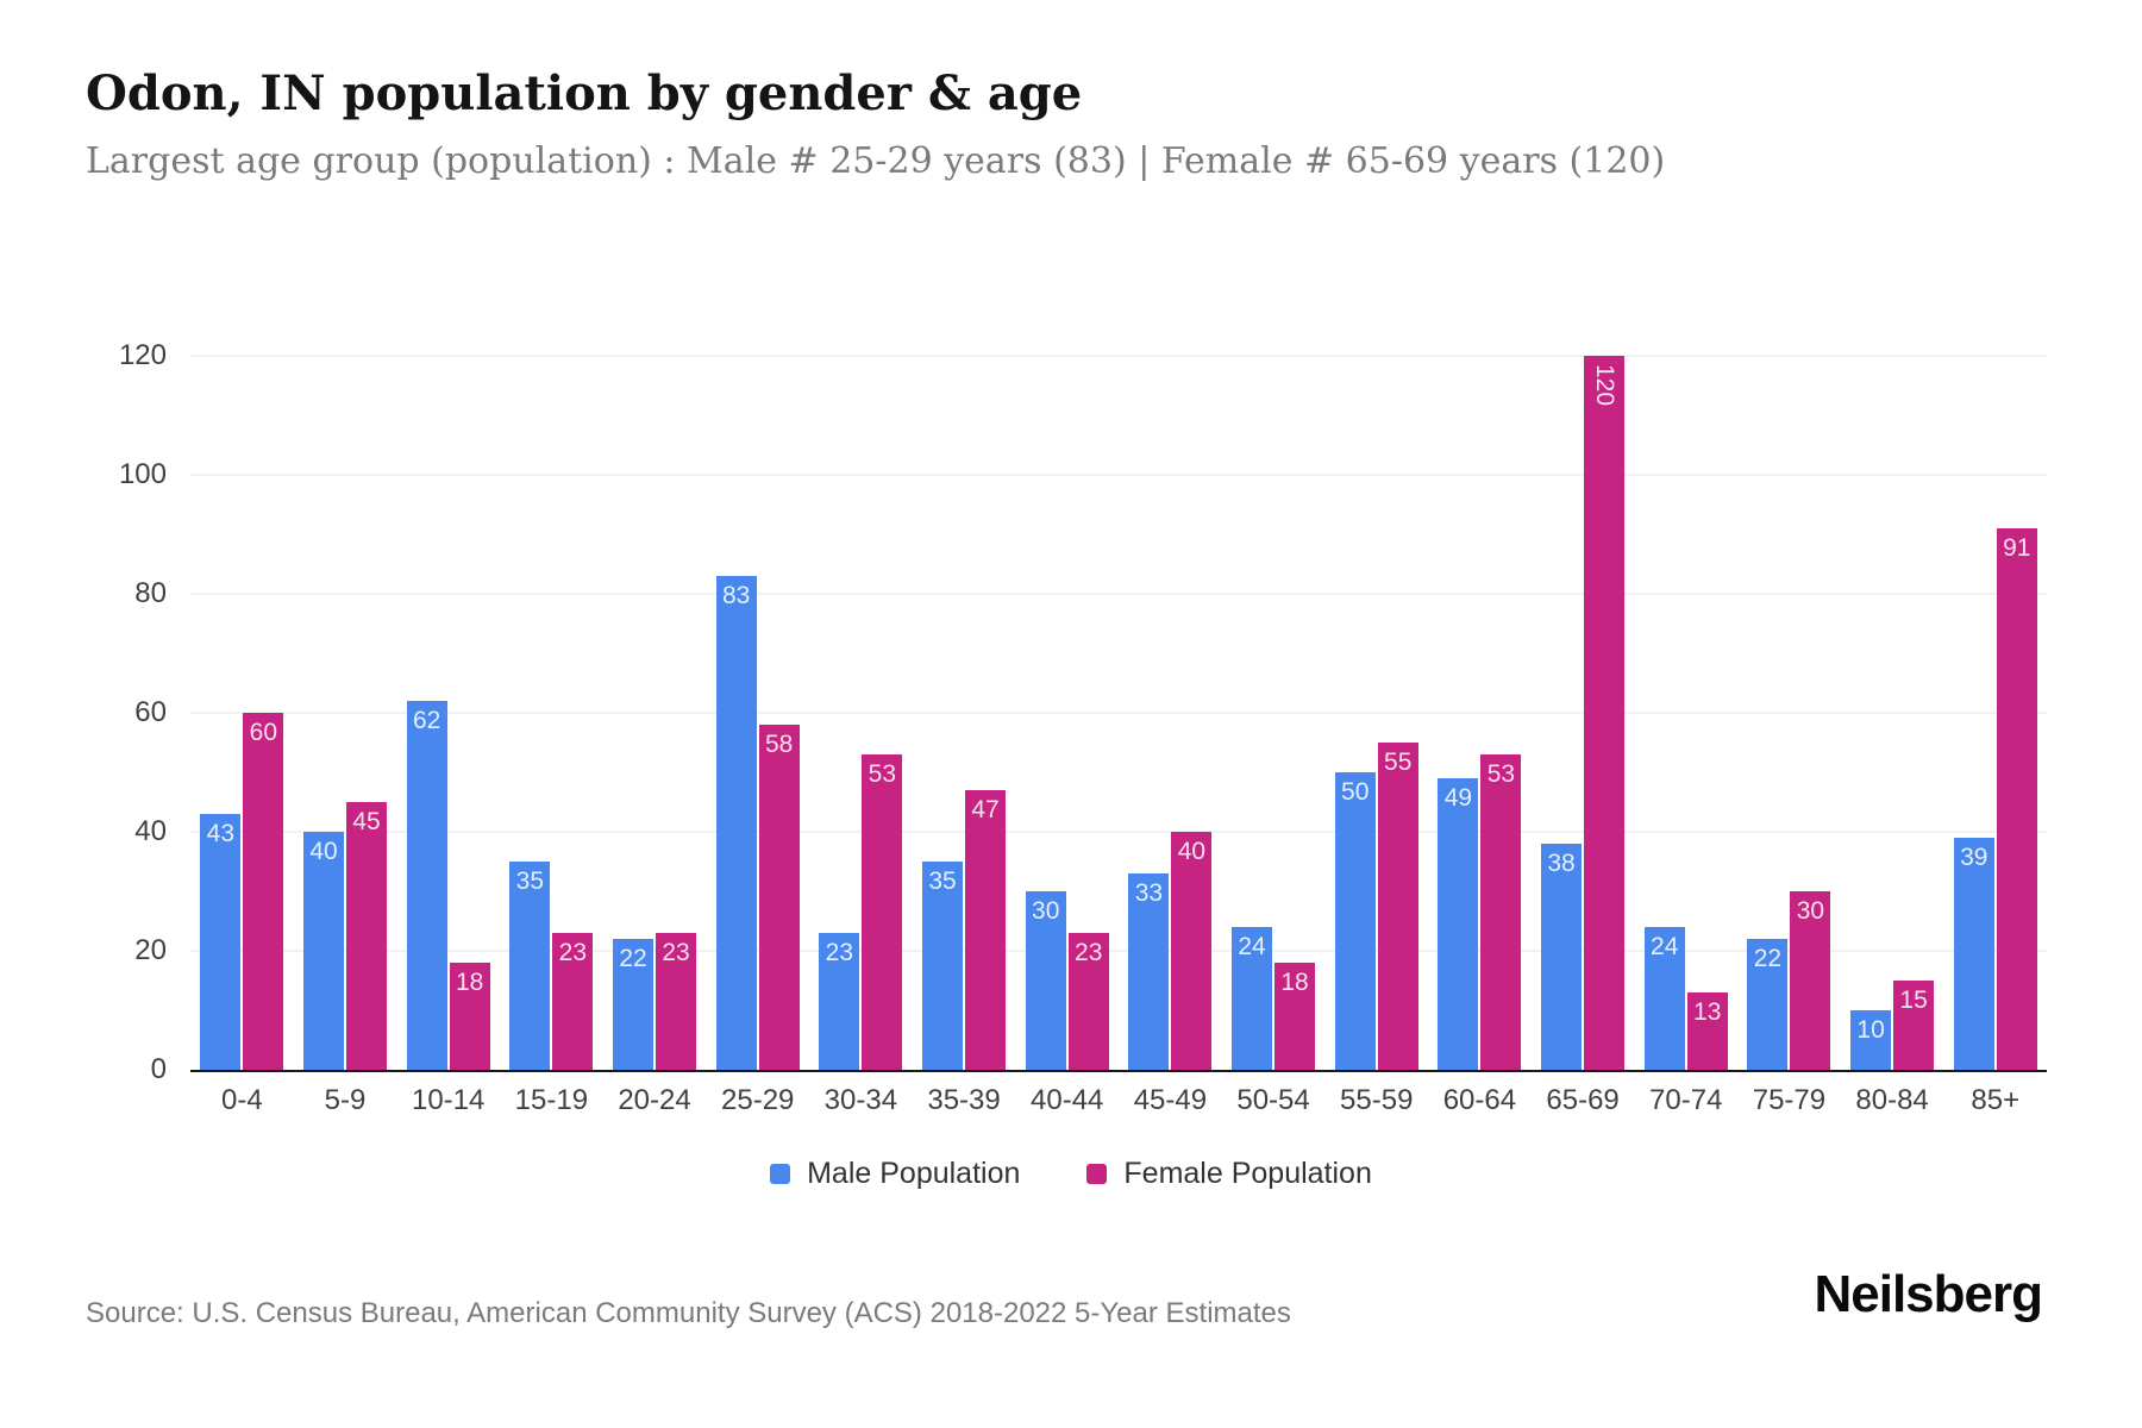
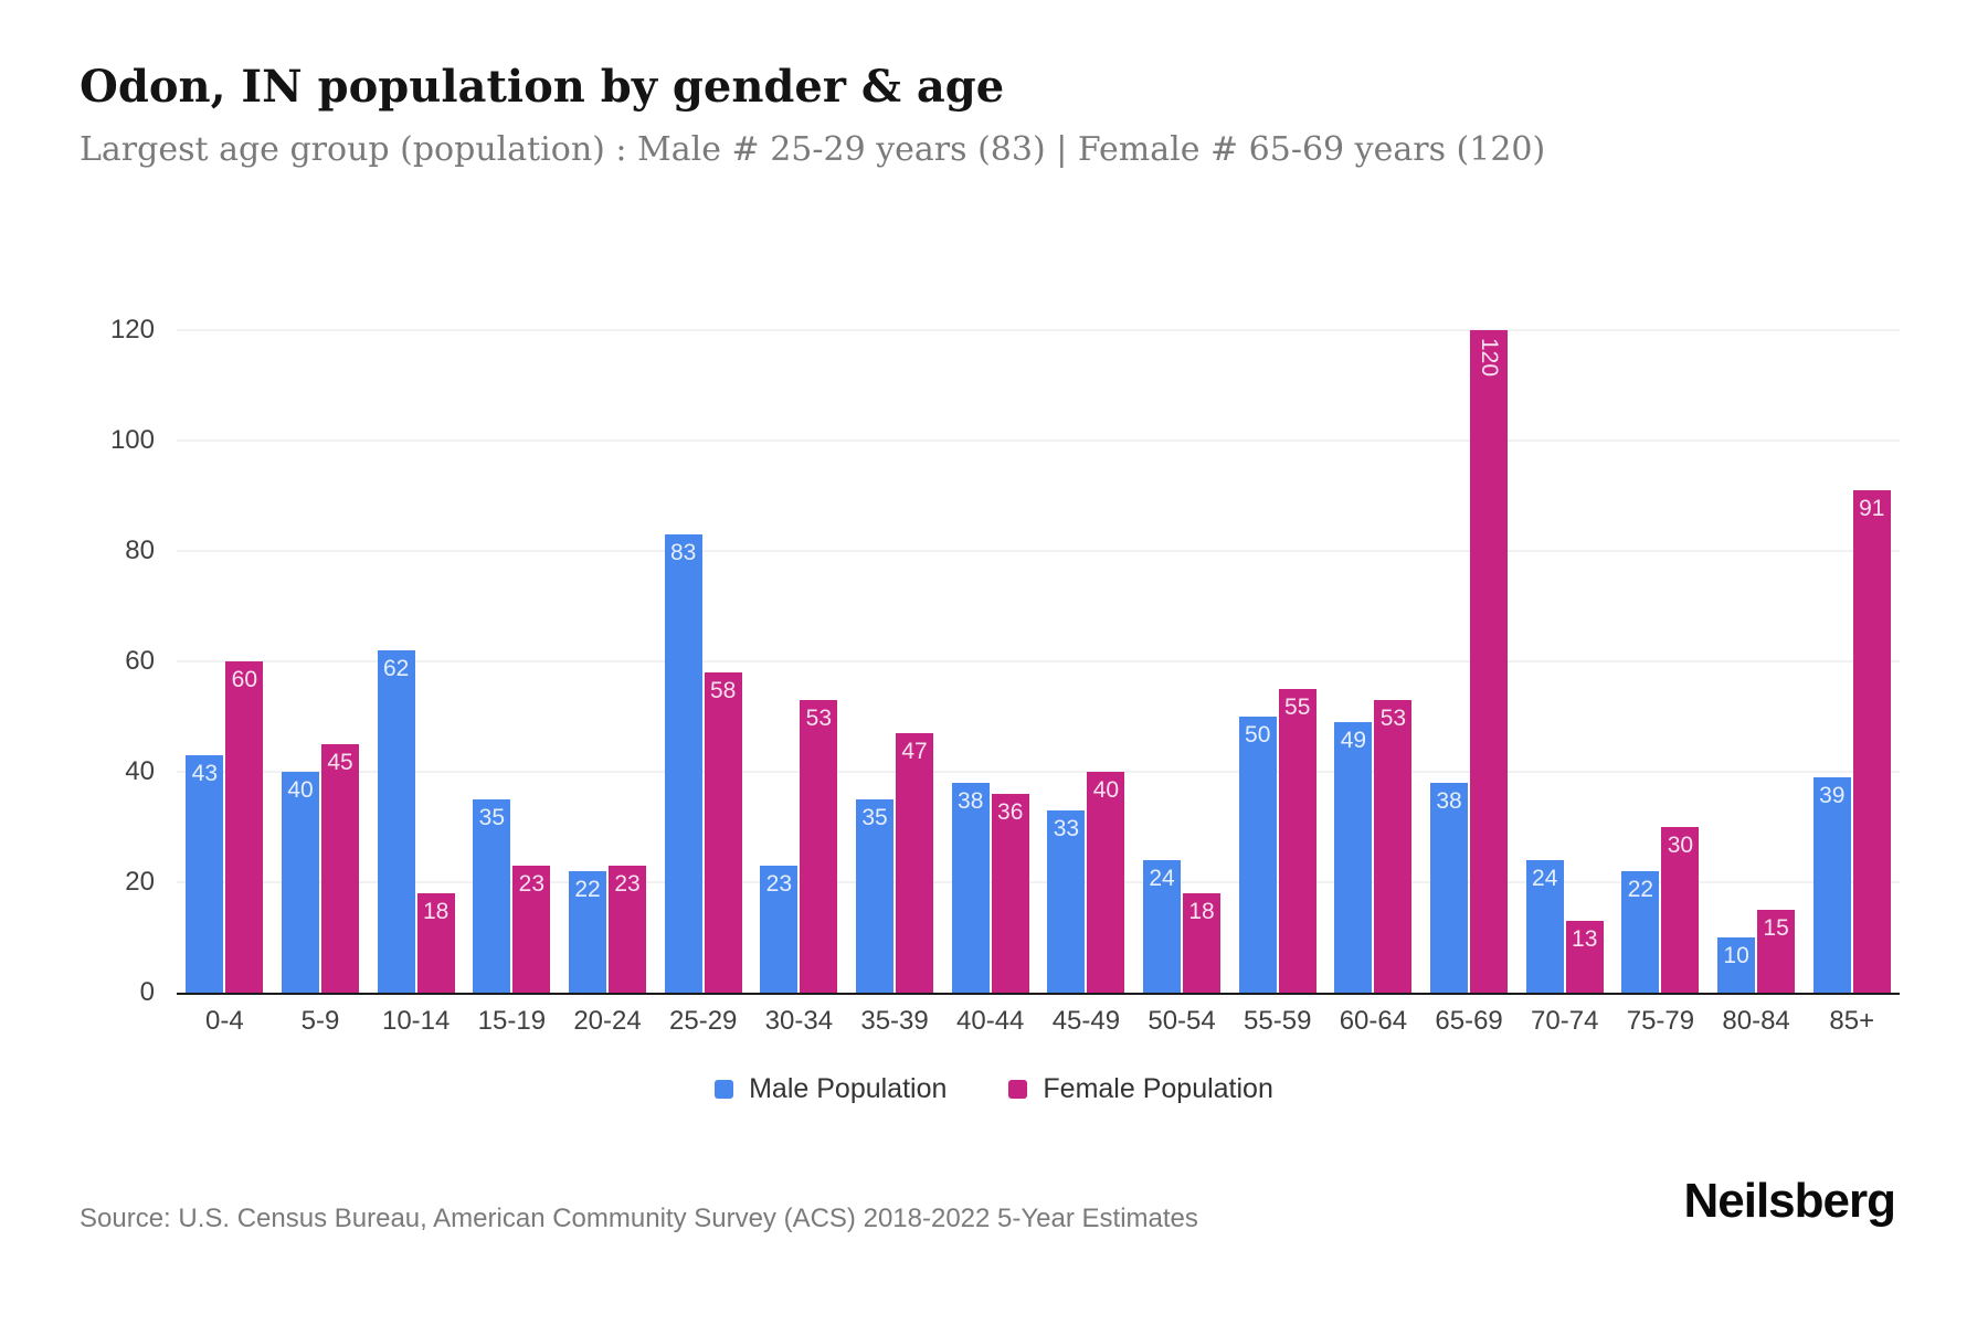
Male Population/40-44: 30 -> 38
Female Population/40-44: 23 -> 36
